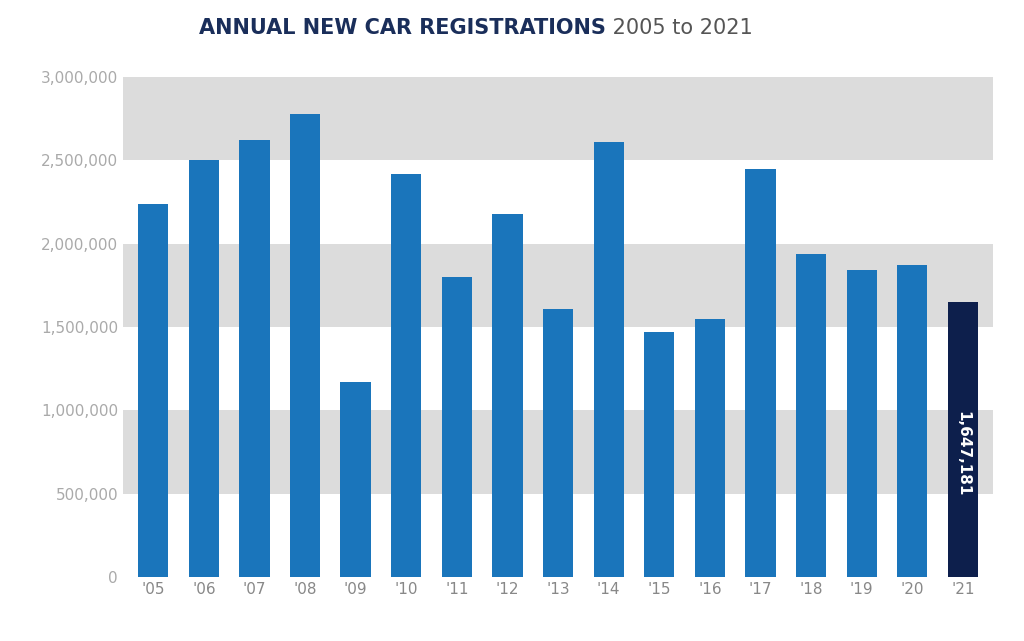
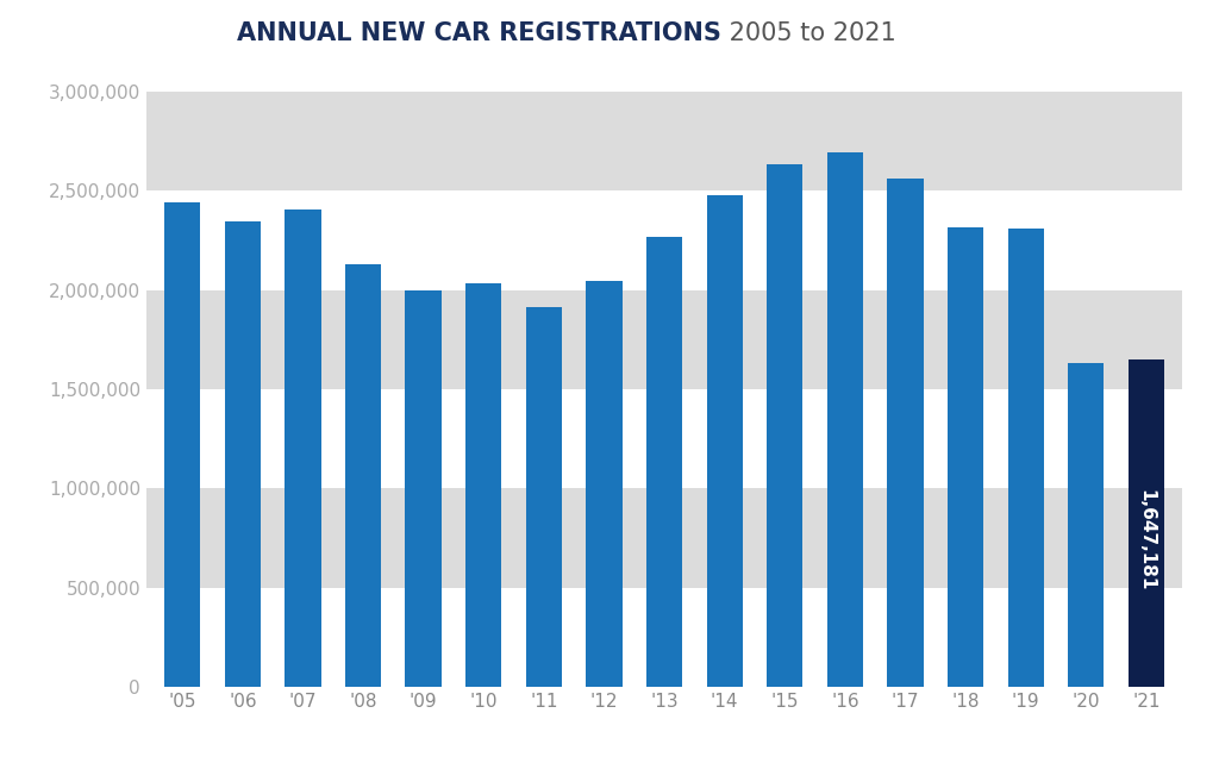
'05: 2,240,000 -> 2,440,000
'06: 2,500,000 -> 2,350,000
'07: 2,620,000 -> 2,400,000
'08: 2,780,000 -> 2,130,000
'09: 1,170,000 -> 1,990,000
'10: 2,420,000 -> 2,030,000
'11: 1,800,000 -> 1,910,000
'12: 2,180,000 -> 2,040,000
'13: 1,610,000 -> 2,260,000
'14: 2,610,000 -> 2,480,000
'15: 1,470,000 -> 2,630,000
'16: 1,550,000 -> 2,690,000
'17: 2,450,000 -> 2,560,000
'18: 1,940,000 -> 2,320,000
'19: 1,840,000 -> 2,310,000
'20: 1,870,000 -> 1,630,000
